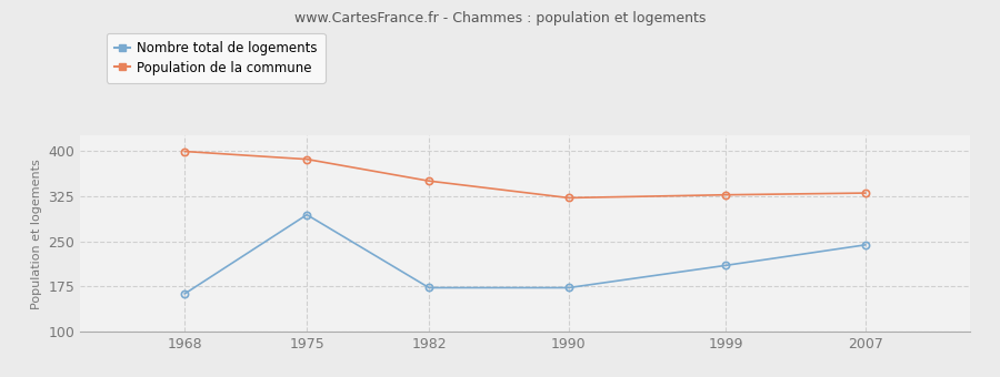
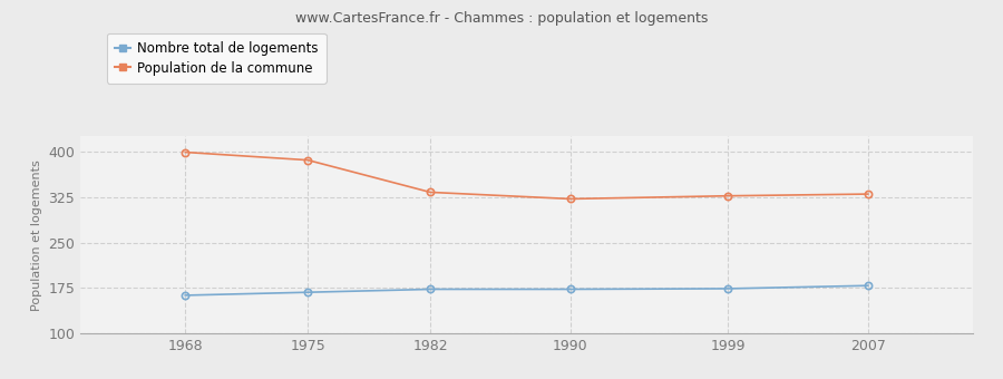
Nombre total de logements/1975: 294 -> 168
Population de la commune/1982: 350 -> 333
Nombre total de logements/1999: 210 -> 174
Nombre total de logements/2007: 244 -> 179
